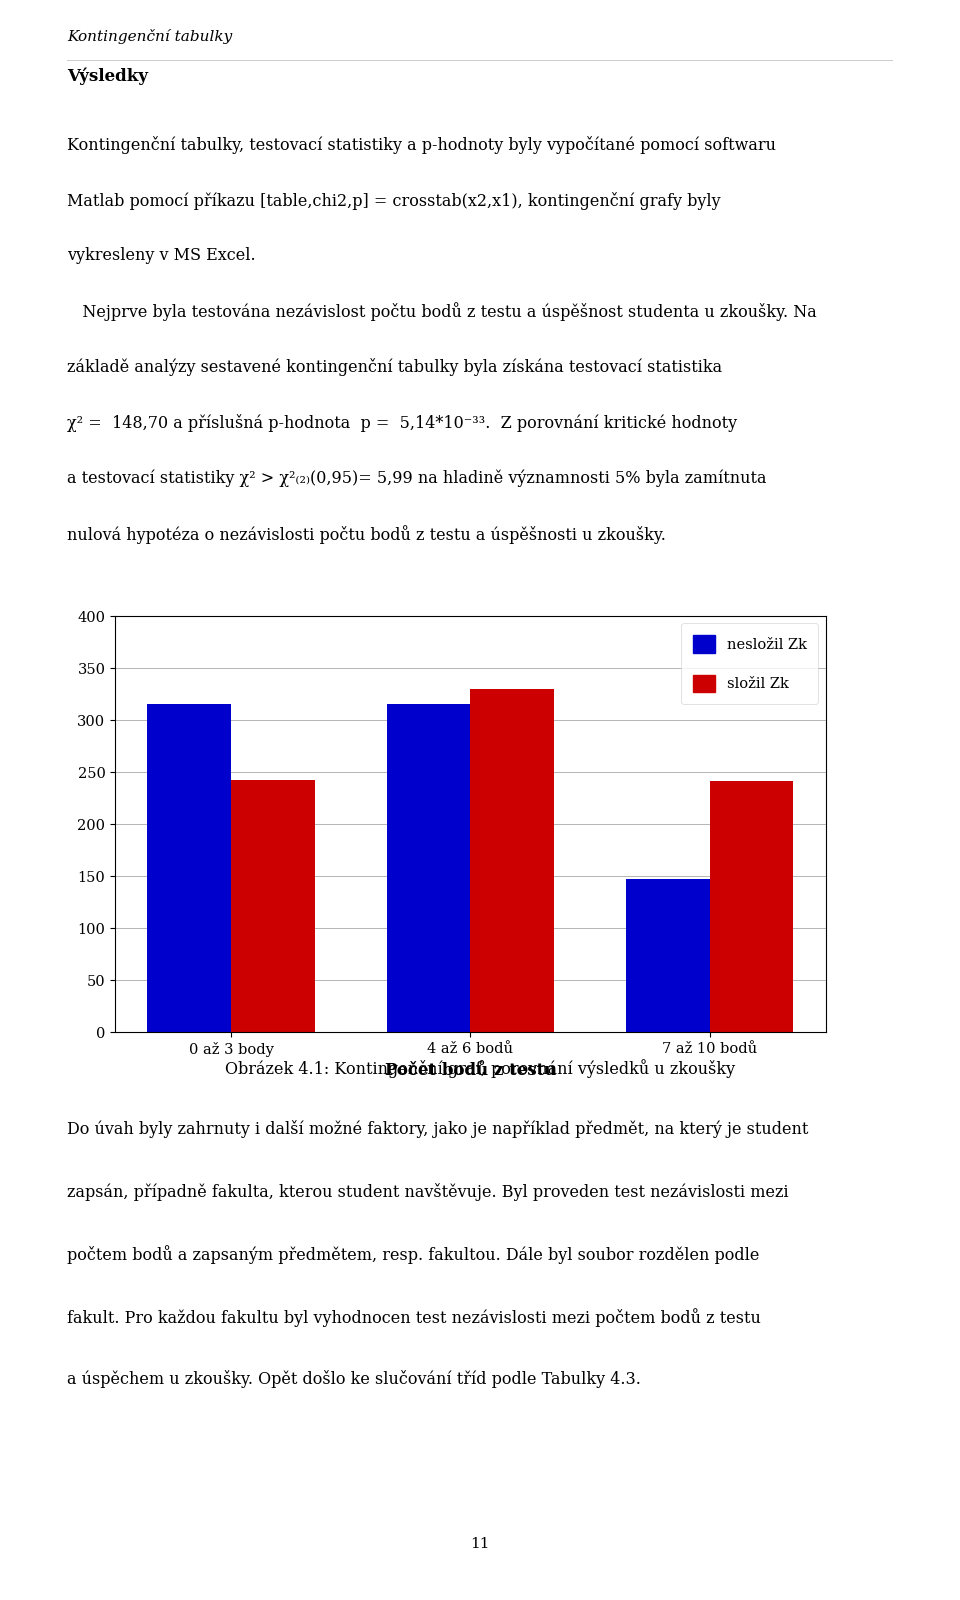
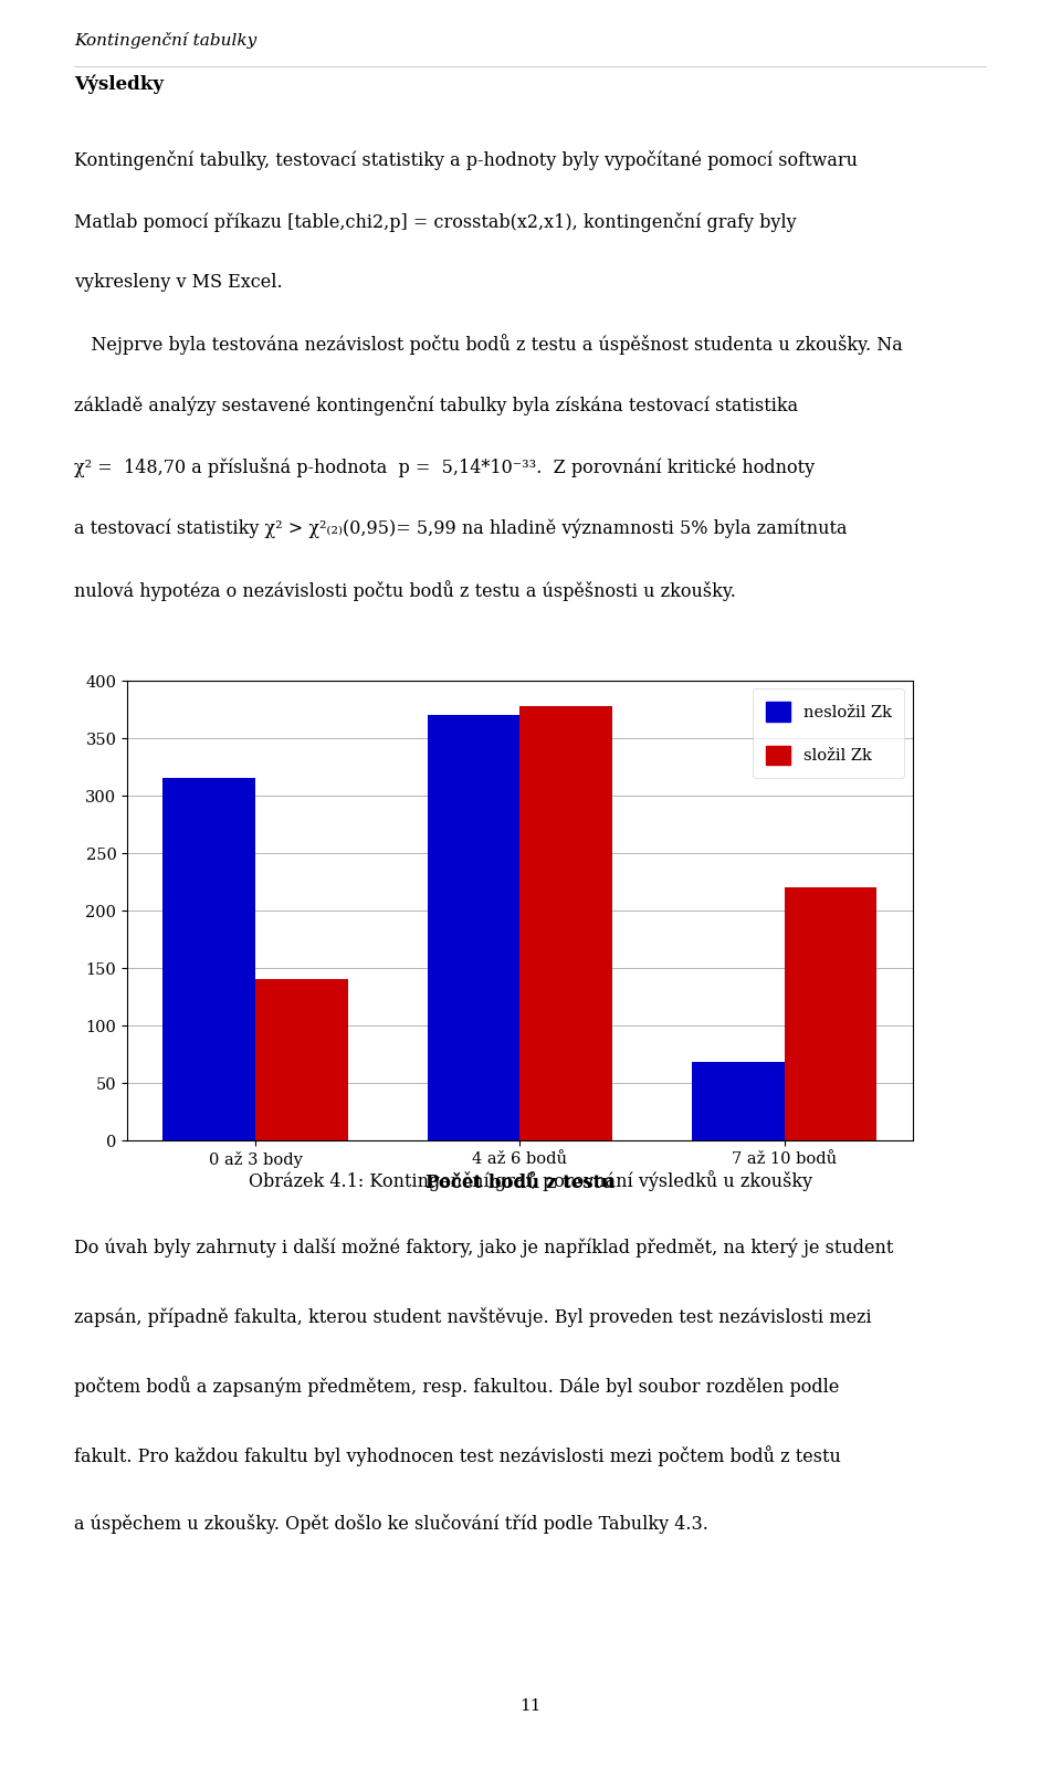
složil Zk/0 až 3 body: 242 -> 140
nesložil Zk/4 až 6 bodů: 315 -> 370
složil Zk/4 až 6 bodů: 330 -> 378
nesložil Zk/7 až 10 bodů: 147 -> 68
složil Zk/7 až 10 bodů: 241 -> 220
